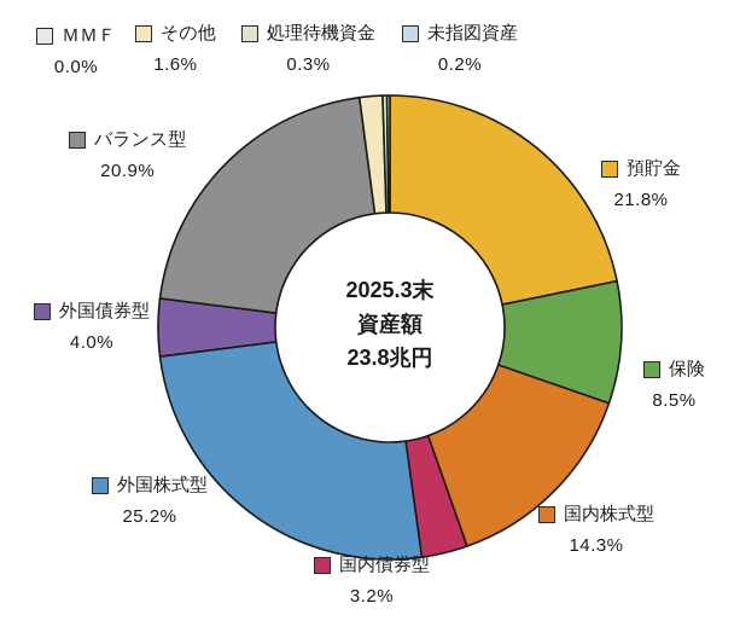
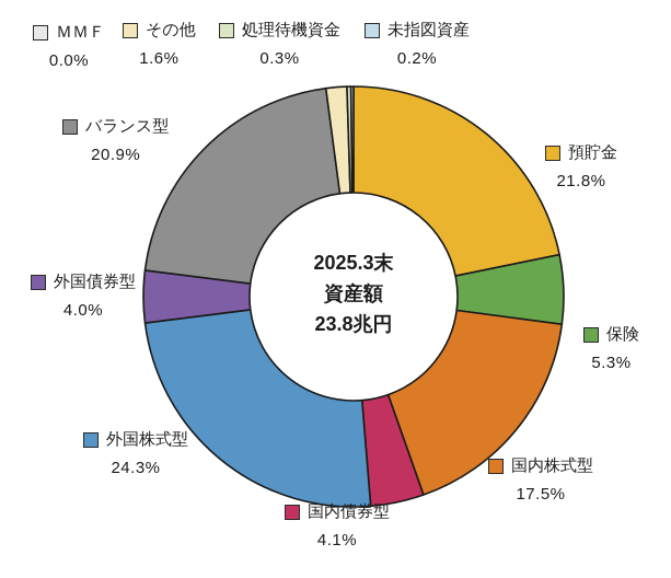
保険: 8.5% -> 5.3%
国内株式型: 14.3% -> 17.5%
国内債券型: 3.2% -> 4.1%
外国株式型: 25.2% -> 24.3%
